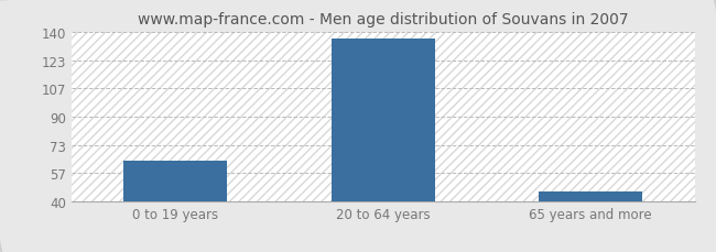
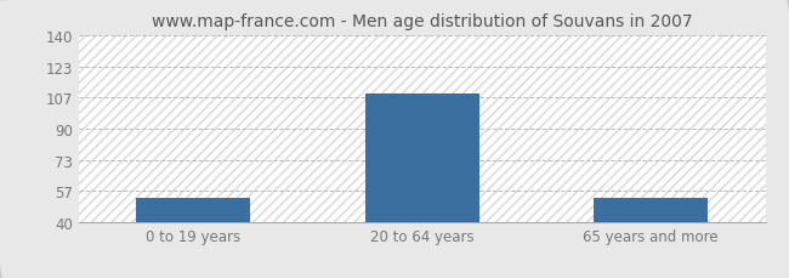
0 to 19 years: 64 -> 53
20 to 64 years: 136 -> 109
65 years and more: 46 -> 53
